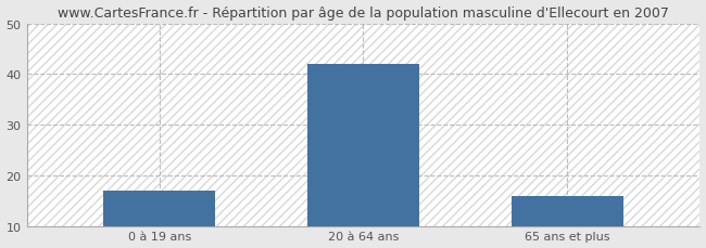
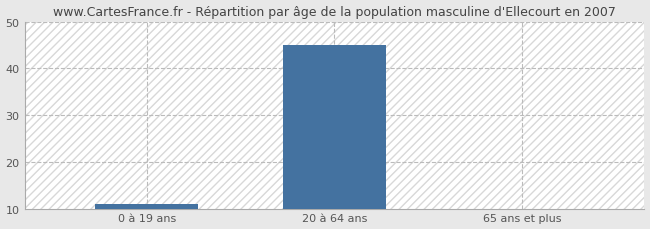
0 à 19 ans: 17 -> 11
20 à 64 ans: 42 -> 45
65 ans et plus: 16 -> 10
